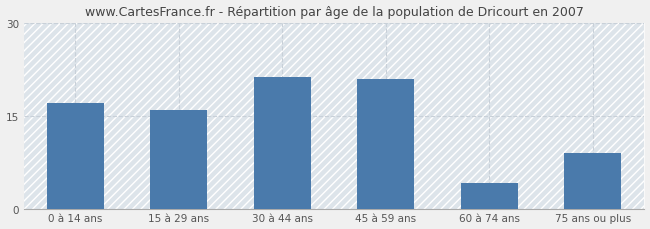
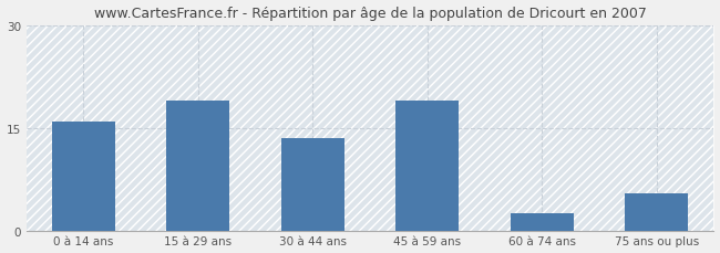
0 à 14 ans: 17.0 -> 16.0
15 à 29 ans: 16.0 -> 19.0
30 à 44 ans: 21.2 -> 13.5
45 à 59 ans: 21.0 -> 19.0
60 à 74 ans: 4.2 -> 2.5
75 ans ou plus: 9.0 -> 5.5
